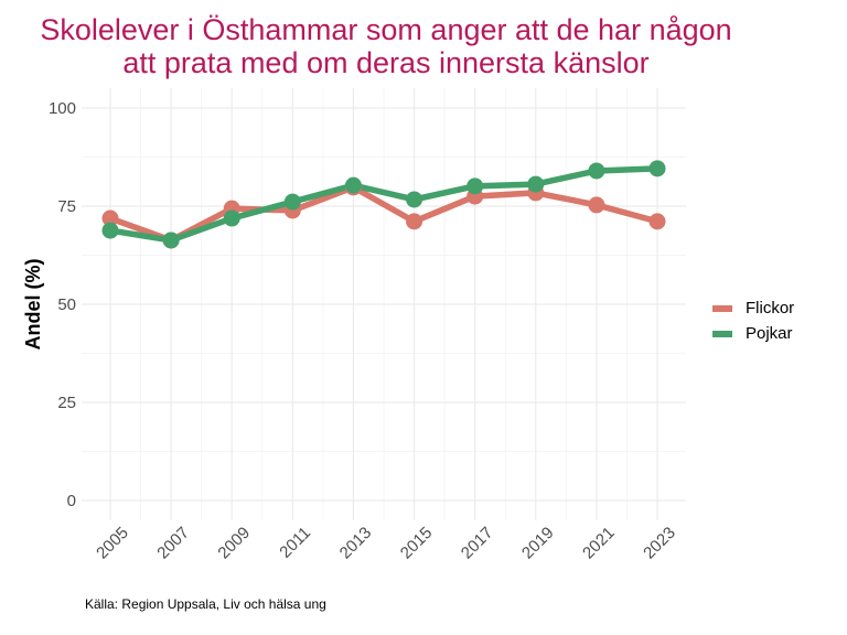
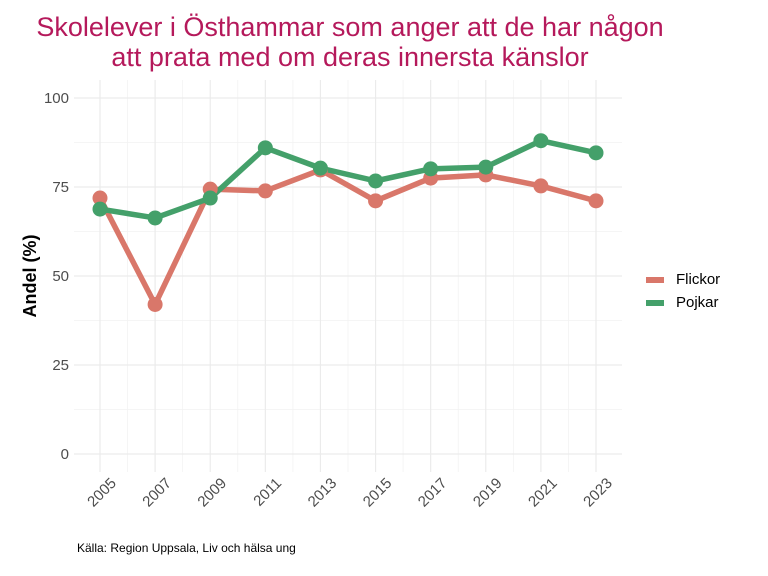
Flickor/2007: 66 -> 42
Pojkar/2011: 76 -> 86
Pojkar/2021: 84 -> 88
